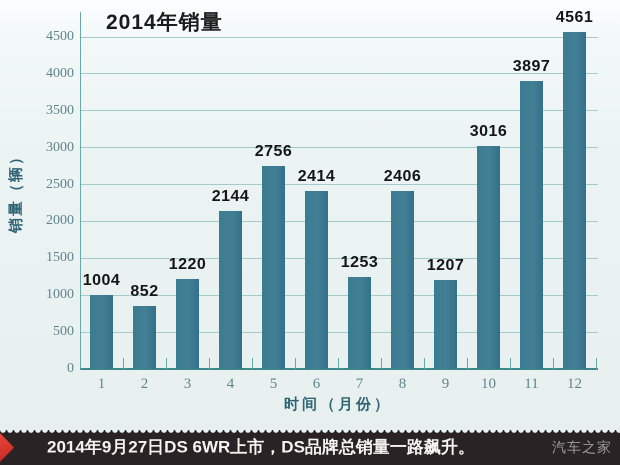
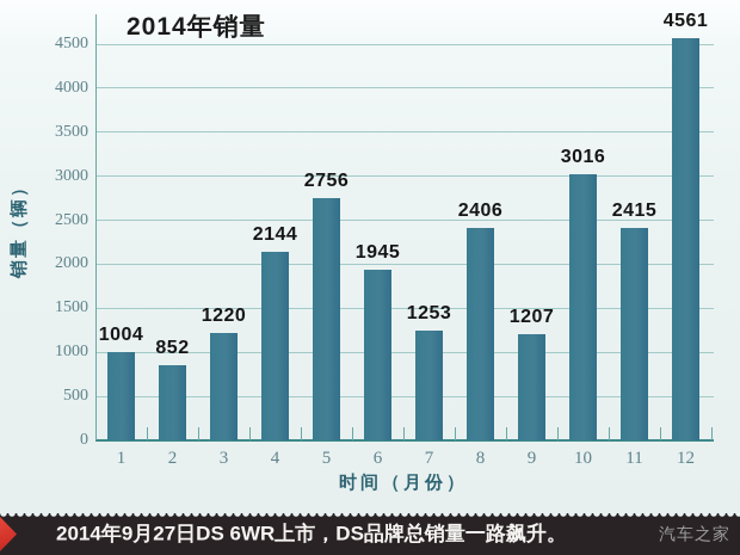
6: 2414 -> 1945
11: 3897 -> 2415
